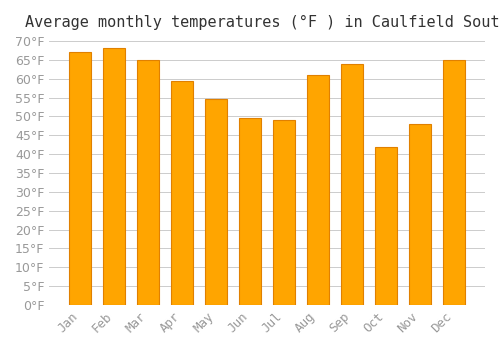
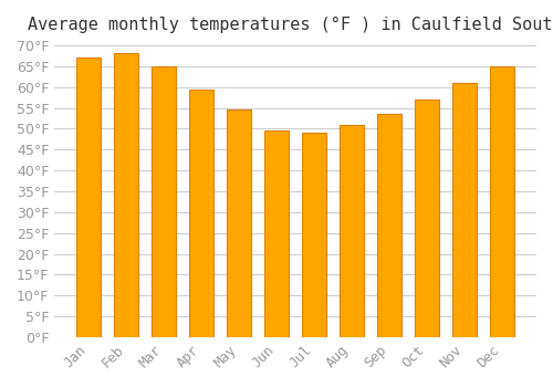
Aug: 61.0°F -> 51.0°F
Sep: 64.0°F -> 53.5°F
Oct: 42.0°F -> 57.0°F
Nov: 48.0°F -> 61.0°F
